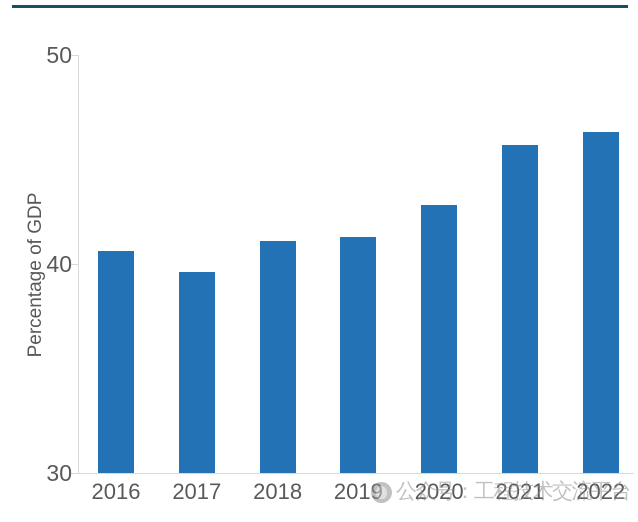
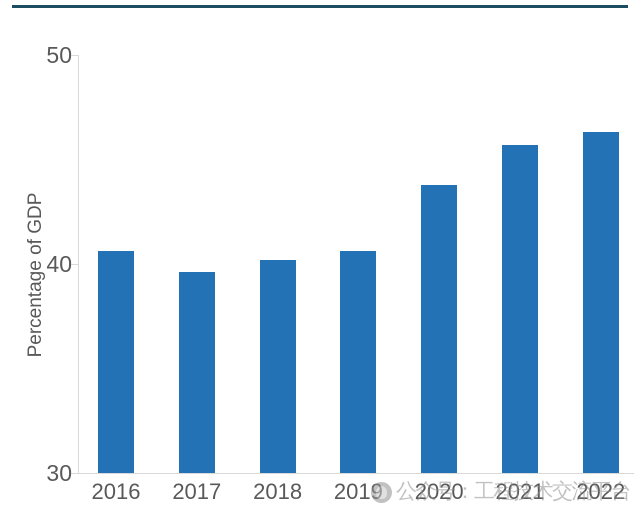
2018: 41.1 -> 40.2
2019: 41.3 -> 40.6
2020: 42.8 -> 43.8
